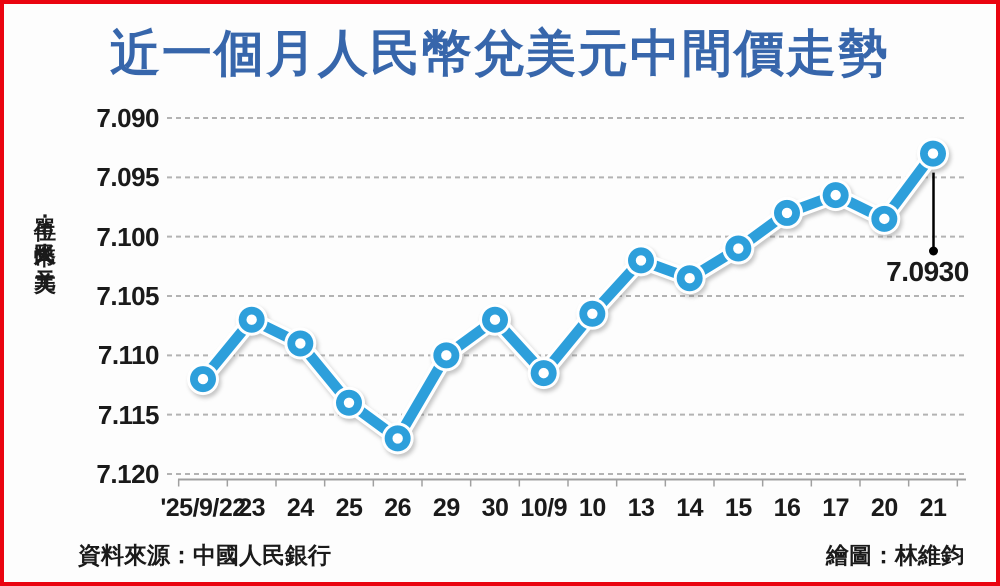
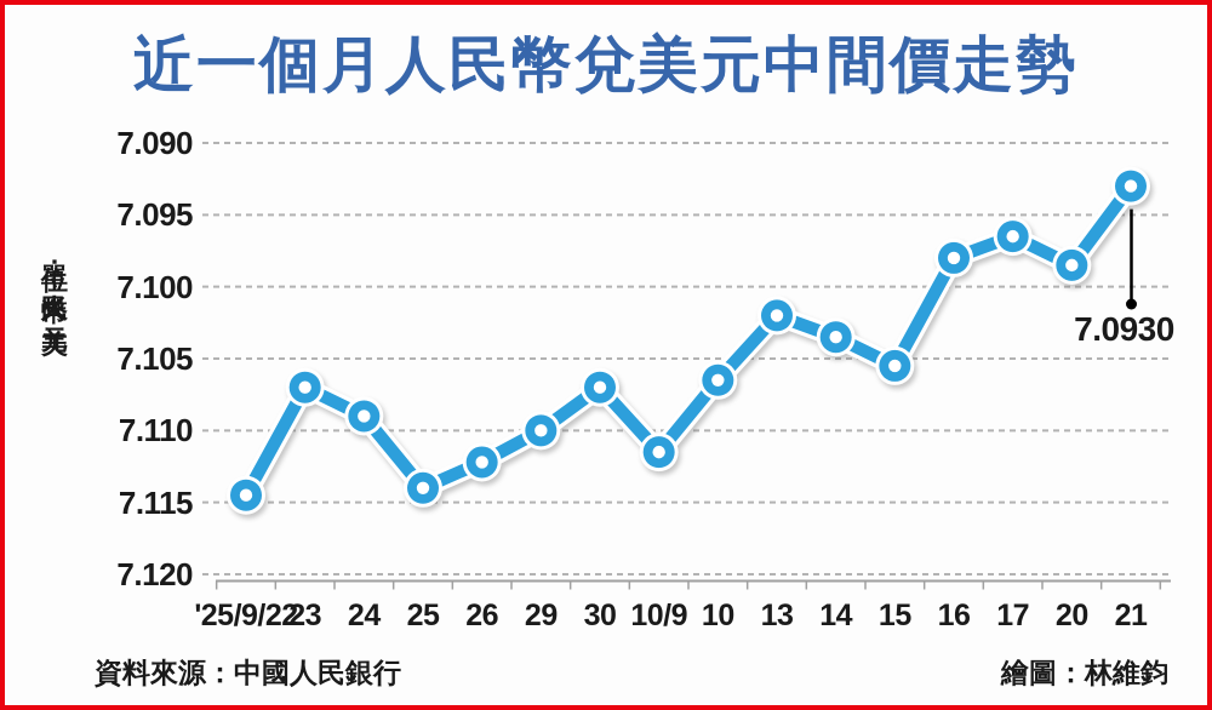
'25/9/22: 7.1120 -> 7.1145
26: 7.1170 -> 7.1122
15: 7.1010 -> 7.1055
